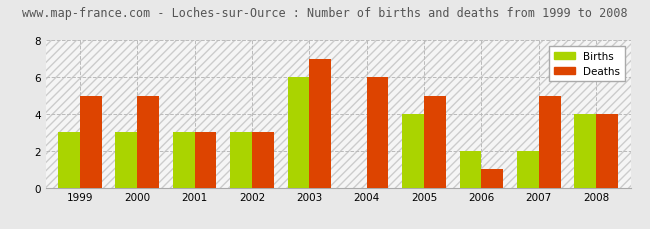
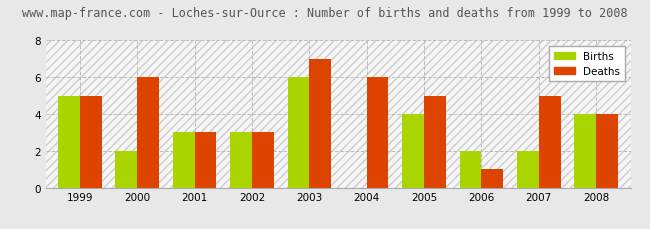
Births/1999: 3 -> 5
Births/2000: 3 -> 2
Deaths/2000: 5 -> 6
